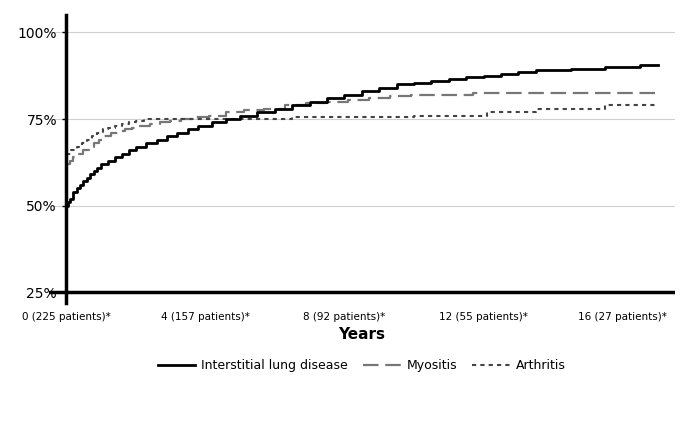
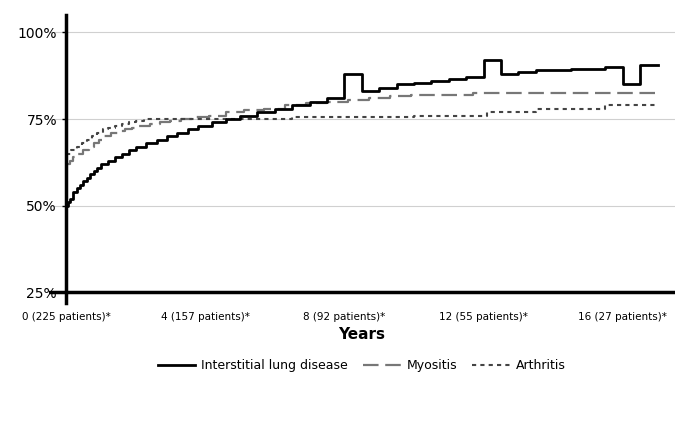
Interstitial lung disease/8 (92 patients)*: 82.0% -> 88.0%
Interstitial lung disease/12 (55 patients)*: 87.5% -> 92.0%
Interstitial lung disease/16 (27 patients)*: 90.0% -> 85.0%
